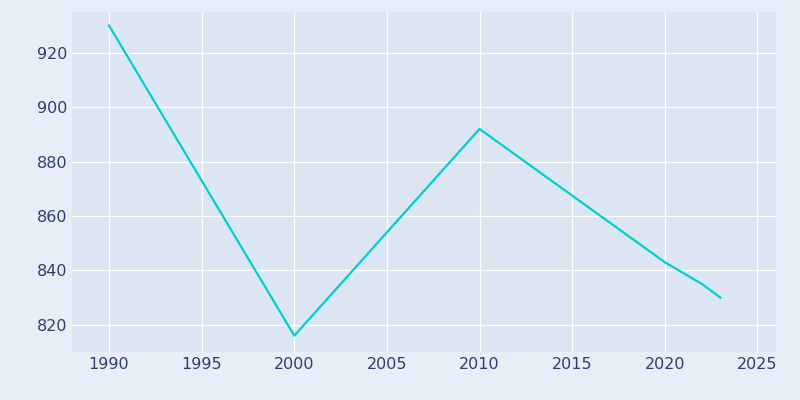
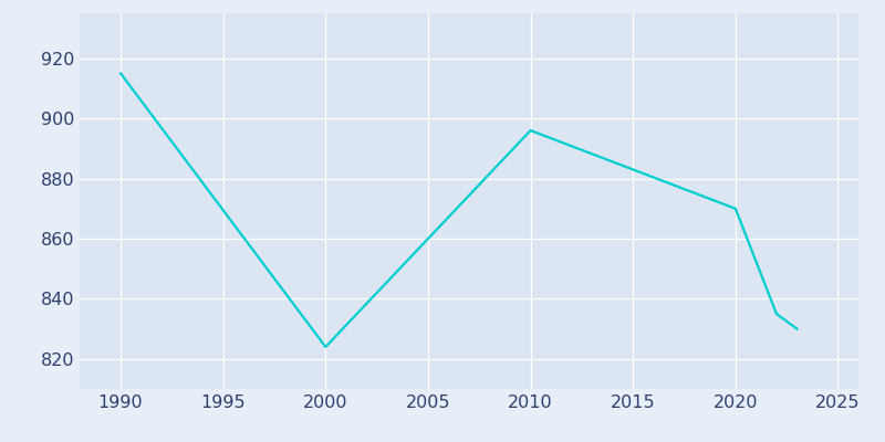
1990: 930 -> 915
2000: 816 -> 824
2010: 892 -> 896
2020: 843 -> 870
